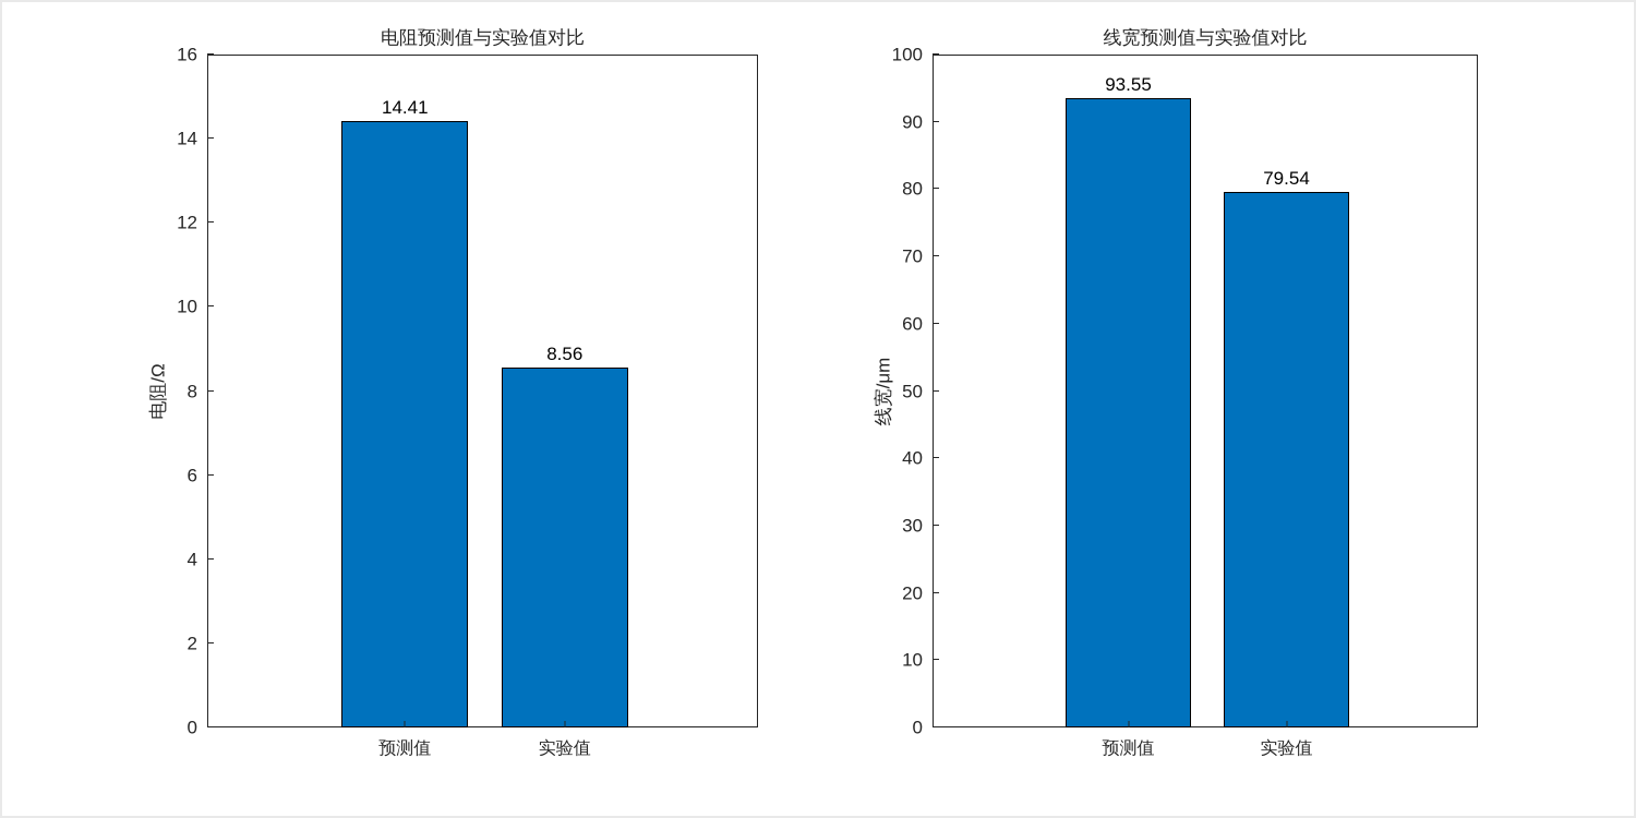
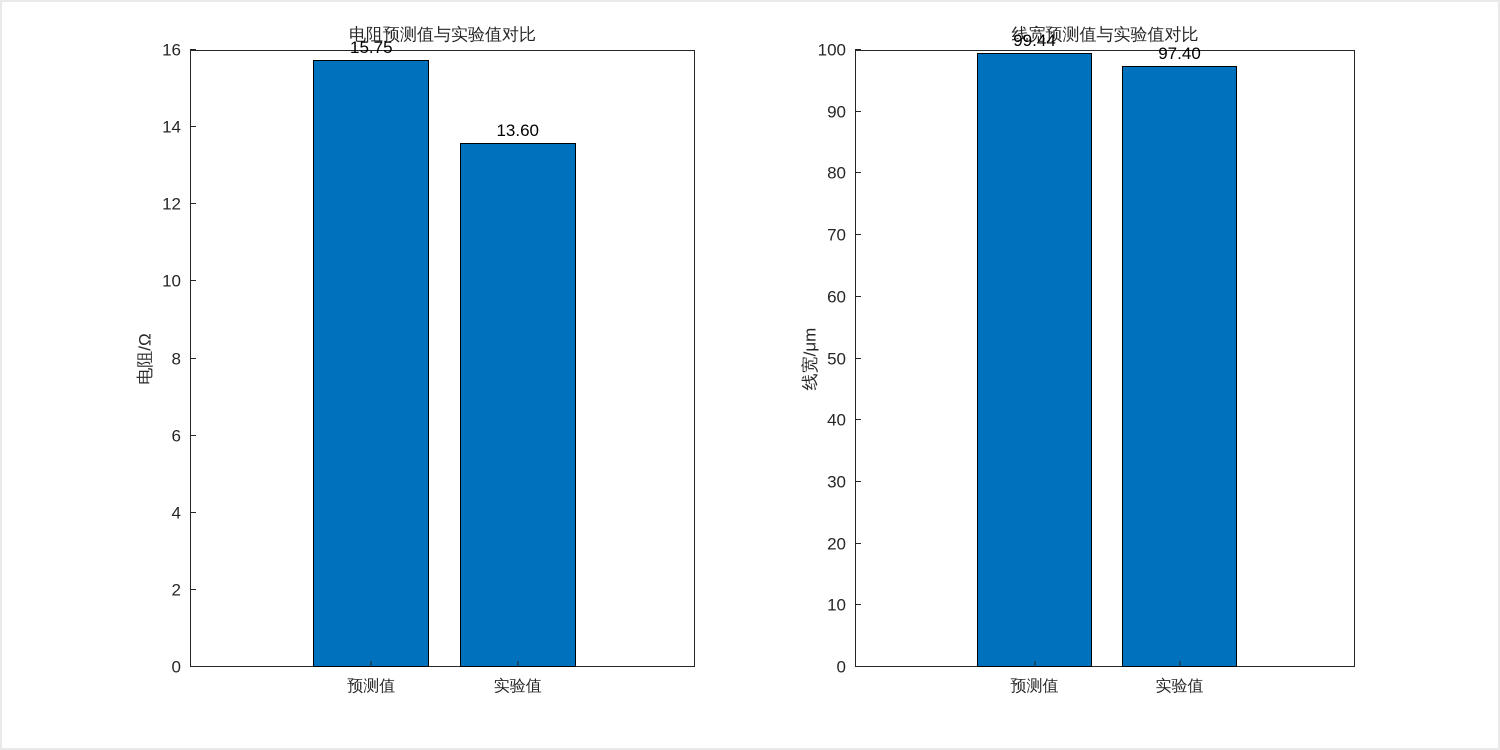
电阻预测值与实验值对比/预测值: 14.41 -> 15.75
电阻预测值与实验值对比/实验值: 8.56 -> 13.60
线宽预测值与实验值对比/预测值: 93.55 -> 99.44
线宽预测值与实验值对比/实验值: 79.54 -> 97.40
